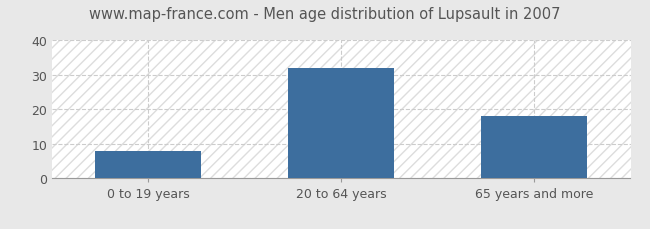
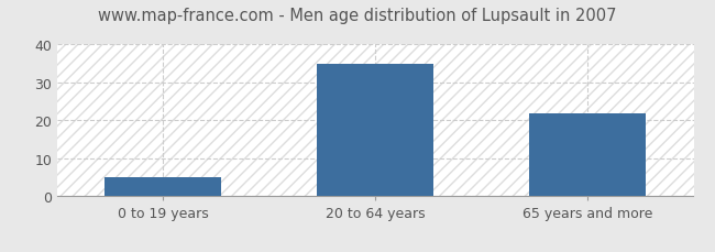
0 to 19 years: 8 -> 5
20 to 64 years: 32 -> 35
65 years and more: 18 -> 22
